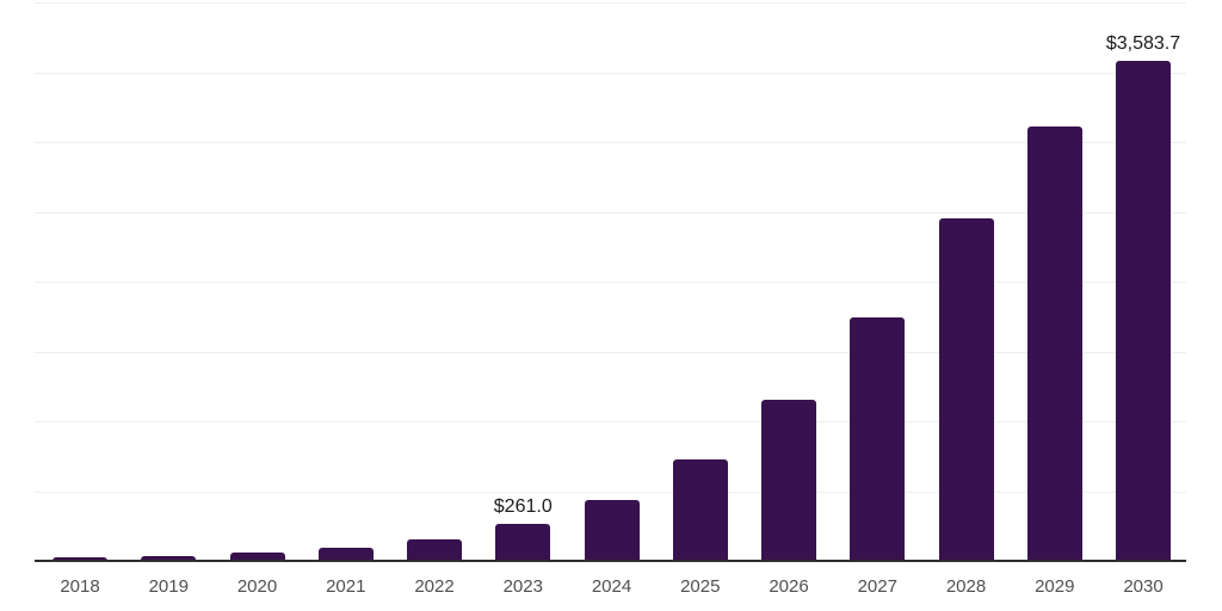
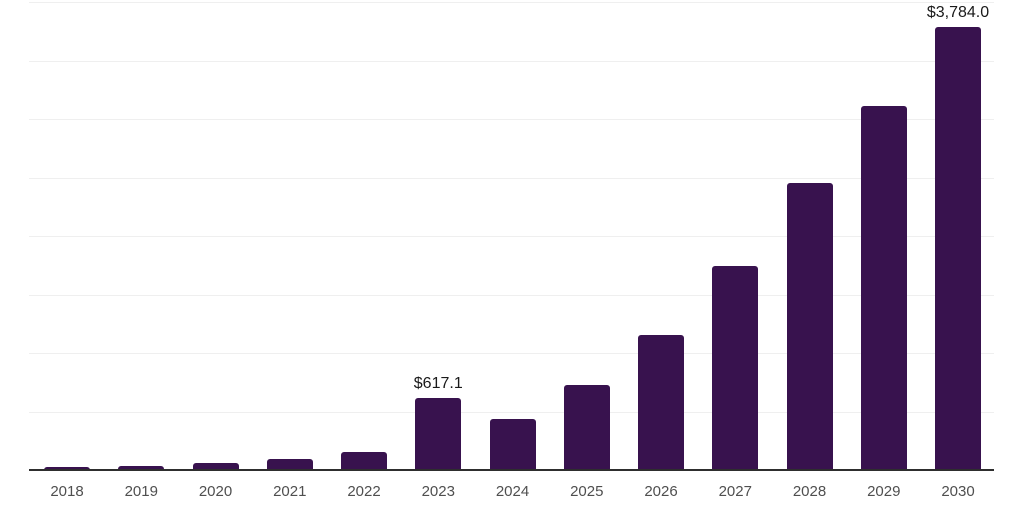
2023: $261.0 -> $617.1
2030: $3,583.7 -> $3,784.0
